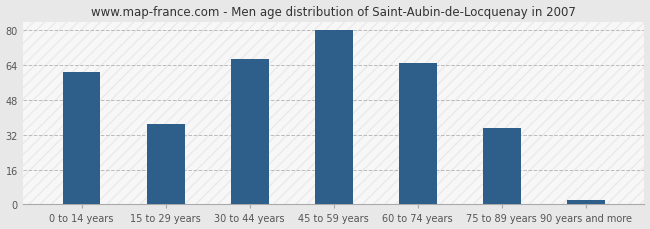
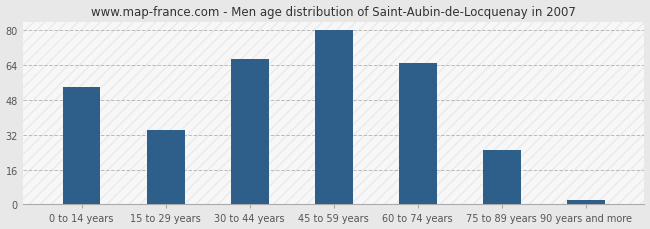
0 to 14 years: 61 -> 54
15 to 29 years: 37 -> 34
75 to 89 years: 35 -> 25
